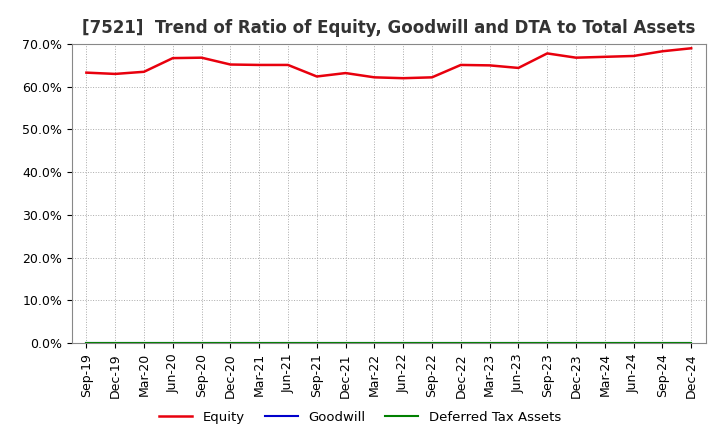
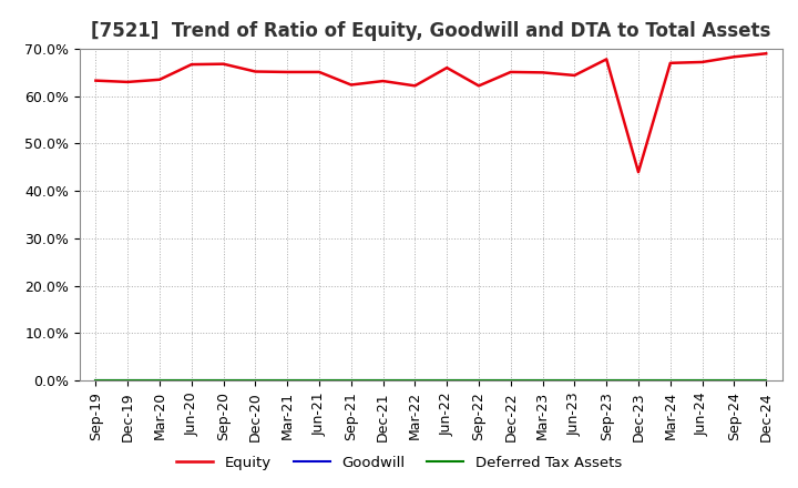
Equity/Jun-22: 62.0% -> 66.0%
Equity/Dec-23: 66.8% -> 44.0%
